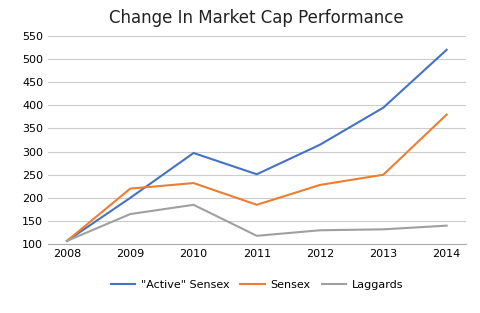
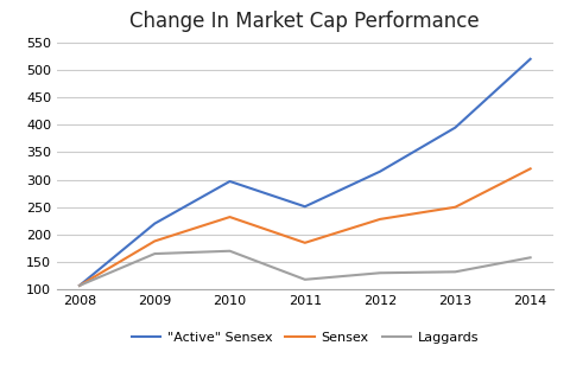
"Active" Sensex/2009: 200 -> 220
Sensex/2009: 220 -> 188
Laggards/2010: 185 -> 170
Sensex/2014: 380 -> 320
Laggards/2014: 140 -> 158
